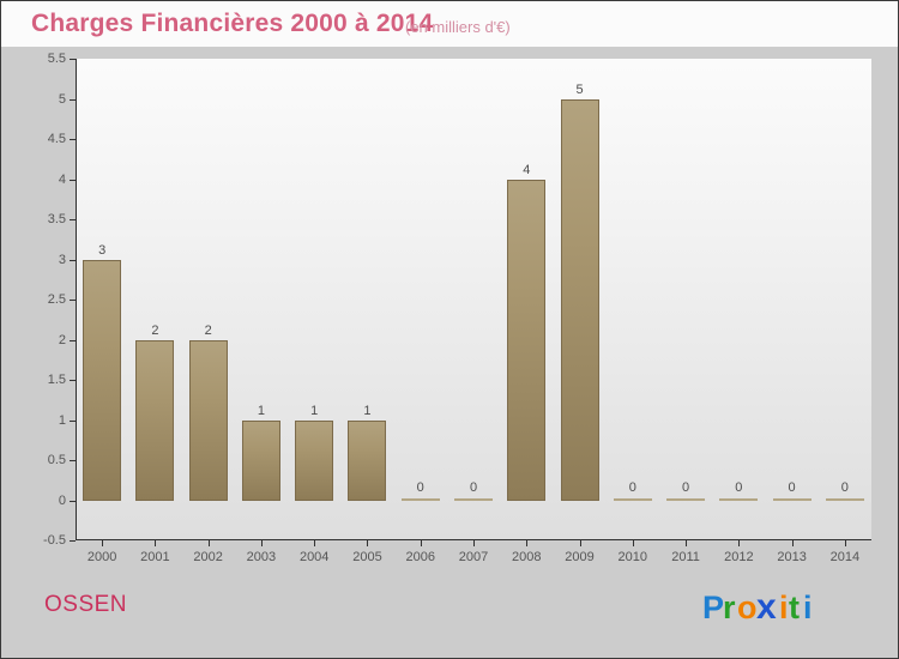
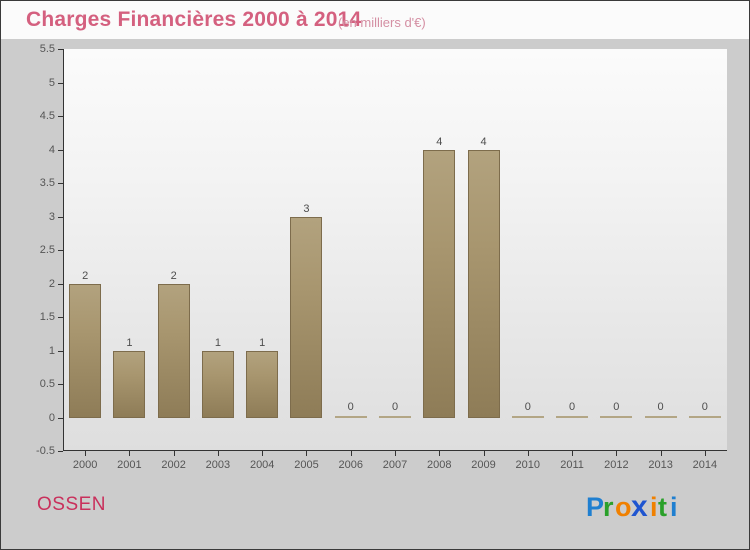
2000: 3 -> 2
2001: 2 -> 1
2005: 1 -> 3
2009: 5 -> 4
